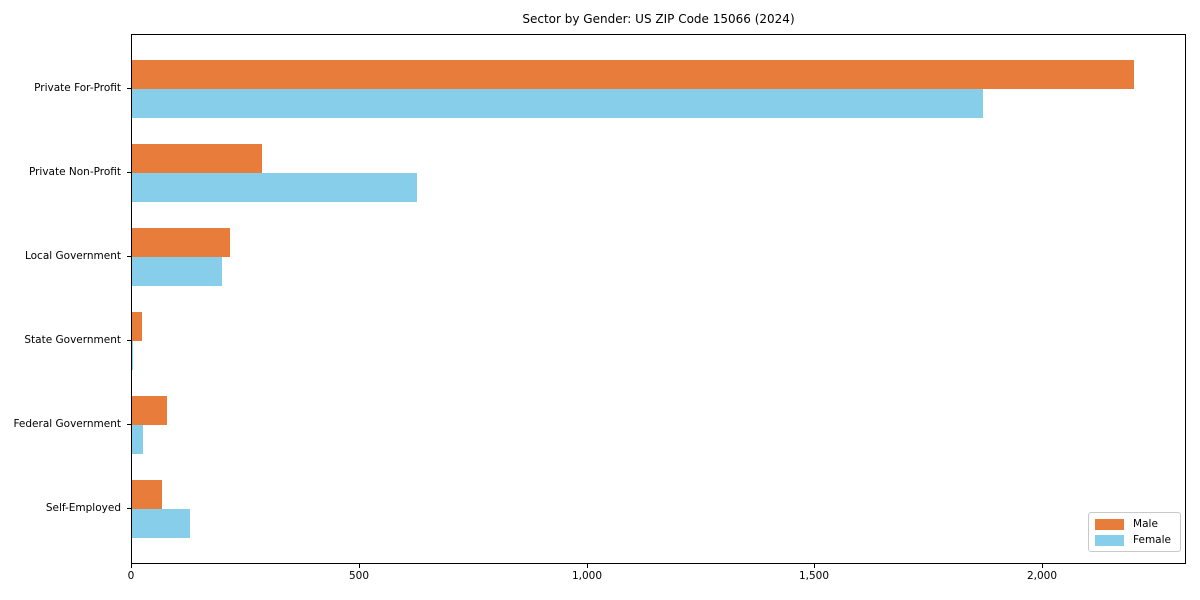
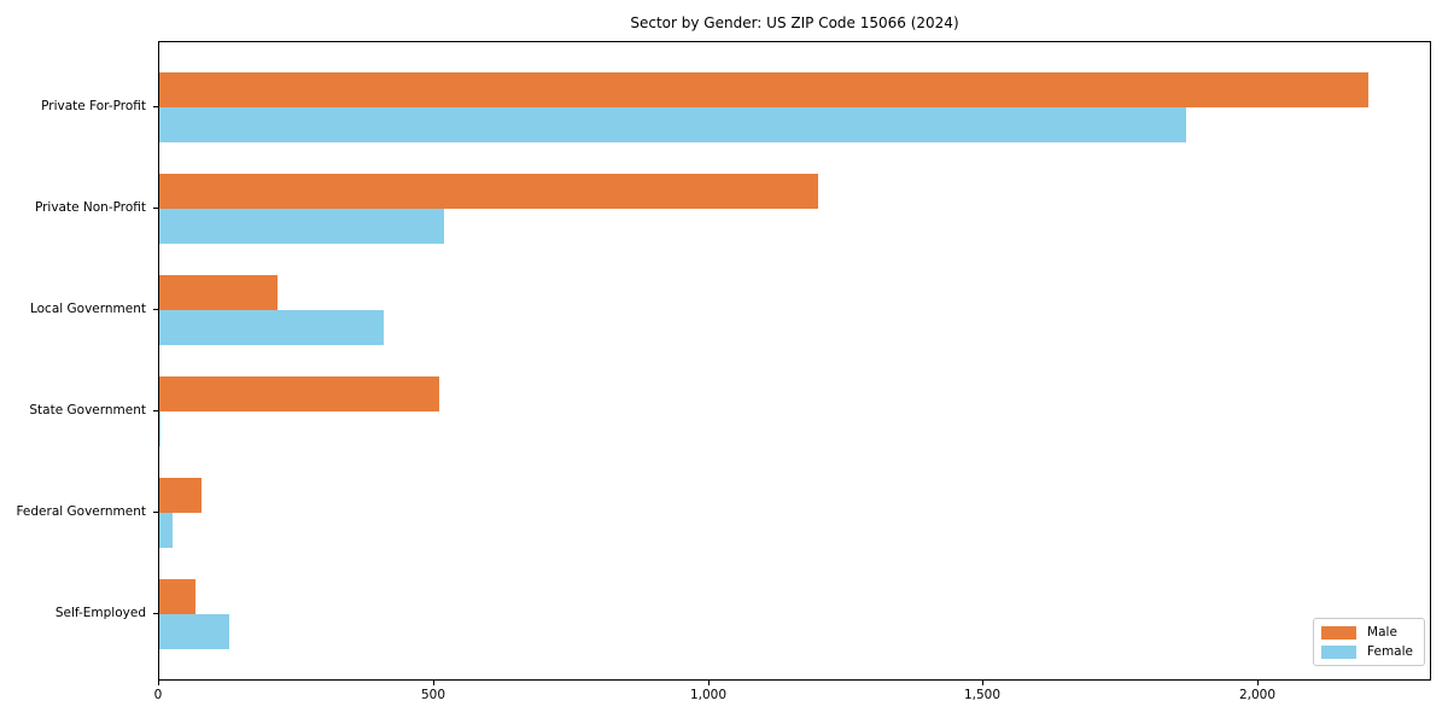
Male/Private Non-Profit: 290 -> 1200
Female/Private Non-Profit: 630 -> 520
Female/Local Government: 200 -> 410
Male/State Government: 20 -> 510
